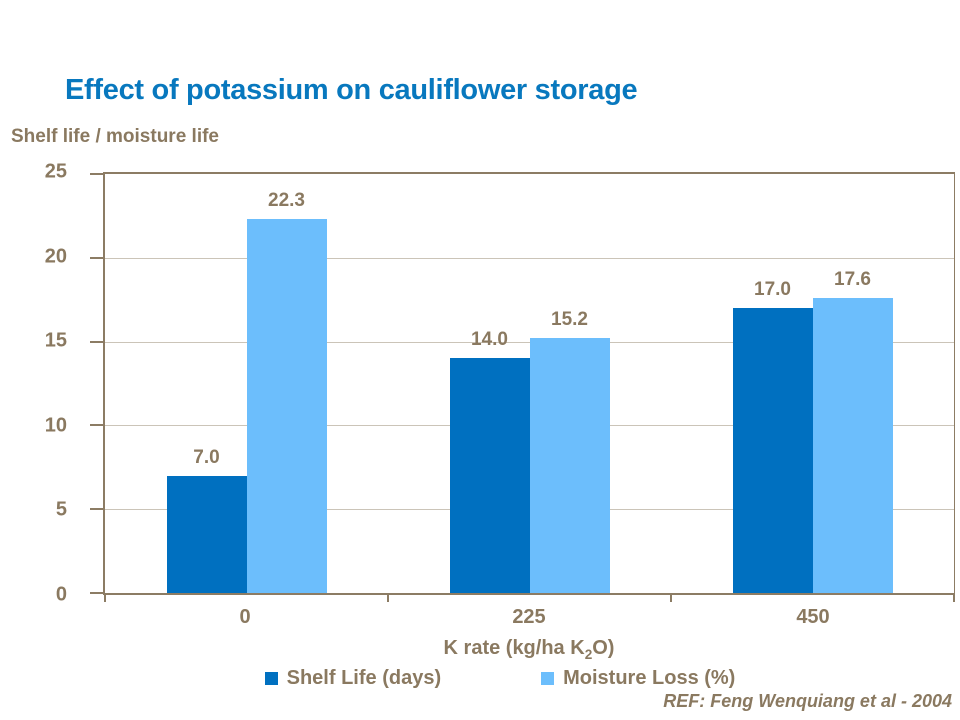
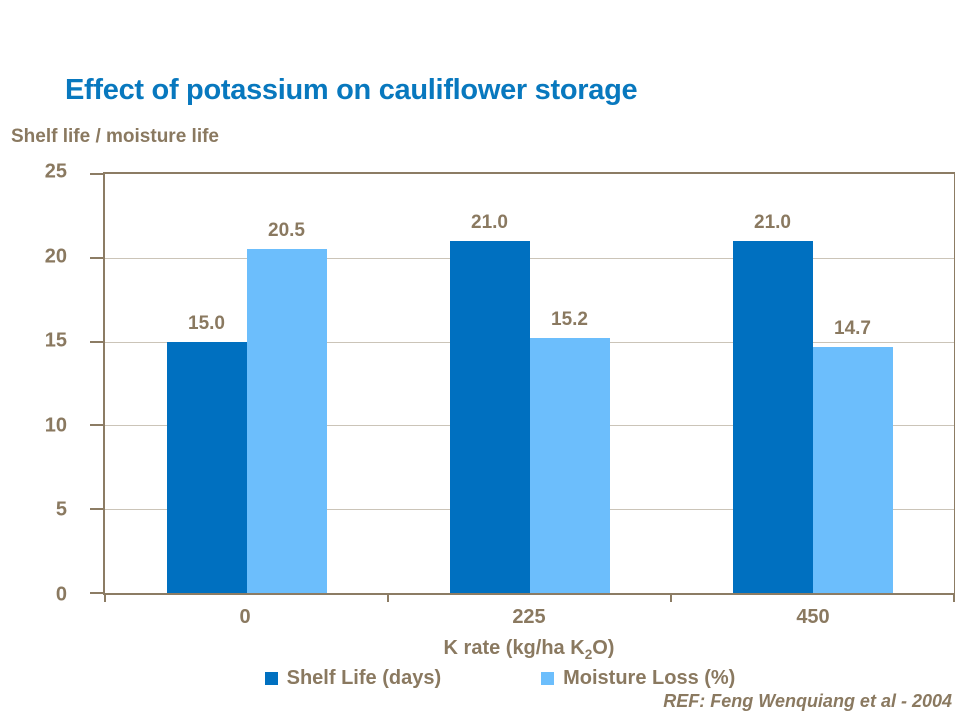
Shelf Life (days)/0: 7.0 -> 15.0
Moisture Loss (%)/0: 22.3 -> 20.5
Shelf Life (days)/225: 14.0 -> 21.0
Shelf Life (days)/450: 17.0 -> 21.0
Moisture Loss (%)/450: 17.6 -> 14.7
